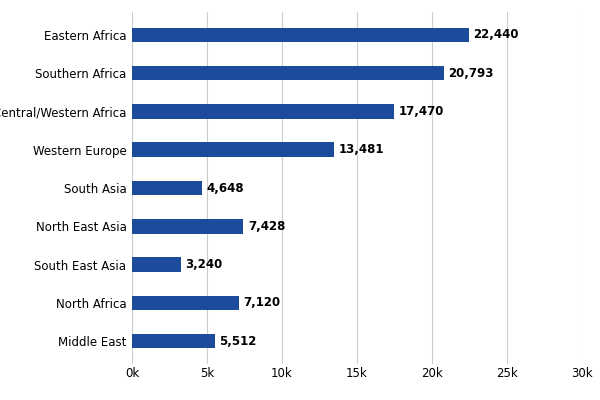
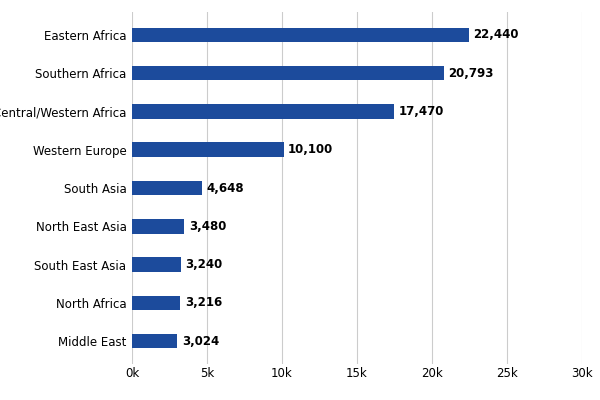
Western Europe: 13,481 -> 10,100
North East Asia: 7,428 -> 3,480
North Africa: 7,120 -> 3,216
Middle East: 5,512 -> 3,024
